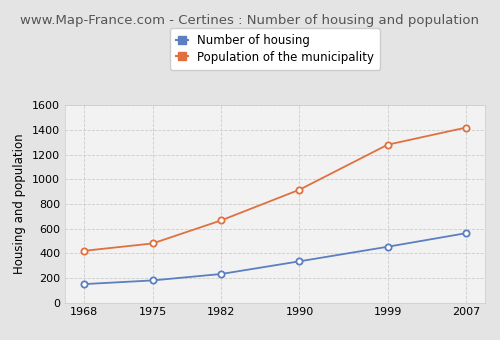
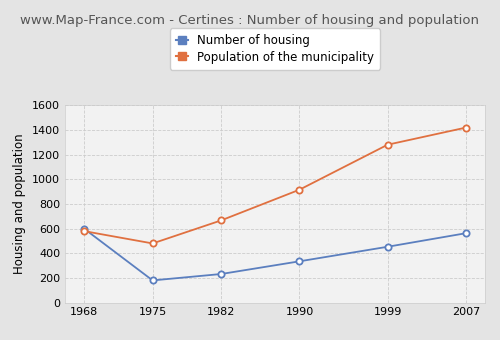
Number of housing/1968: 150 -> 600
Population of the municipality/1968: 420 -> 580
